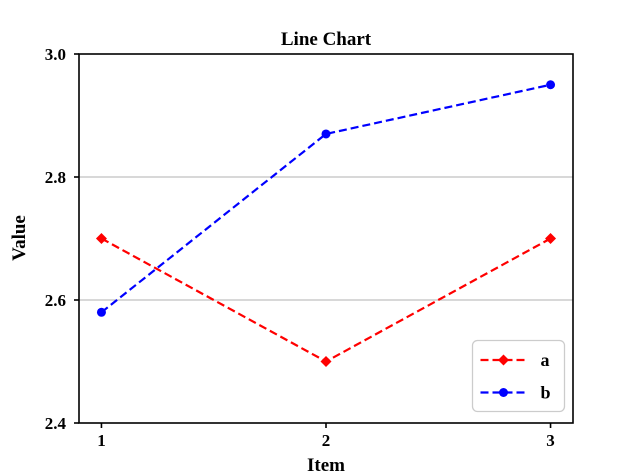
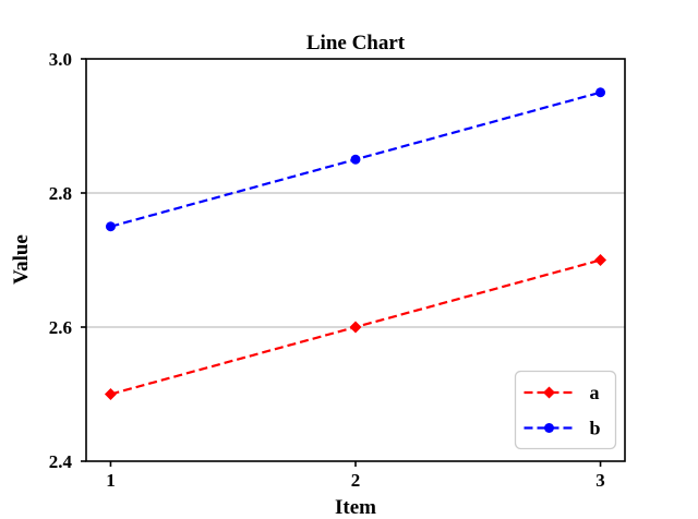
a/1: 2.7 -> 2.5
b/1: 2.58 -> 2.75
a/2: 2.5 -> 2.6
b/2: 2.87 -> 2.85
